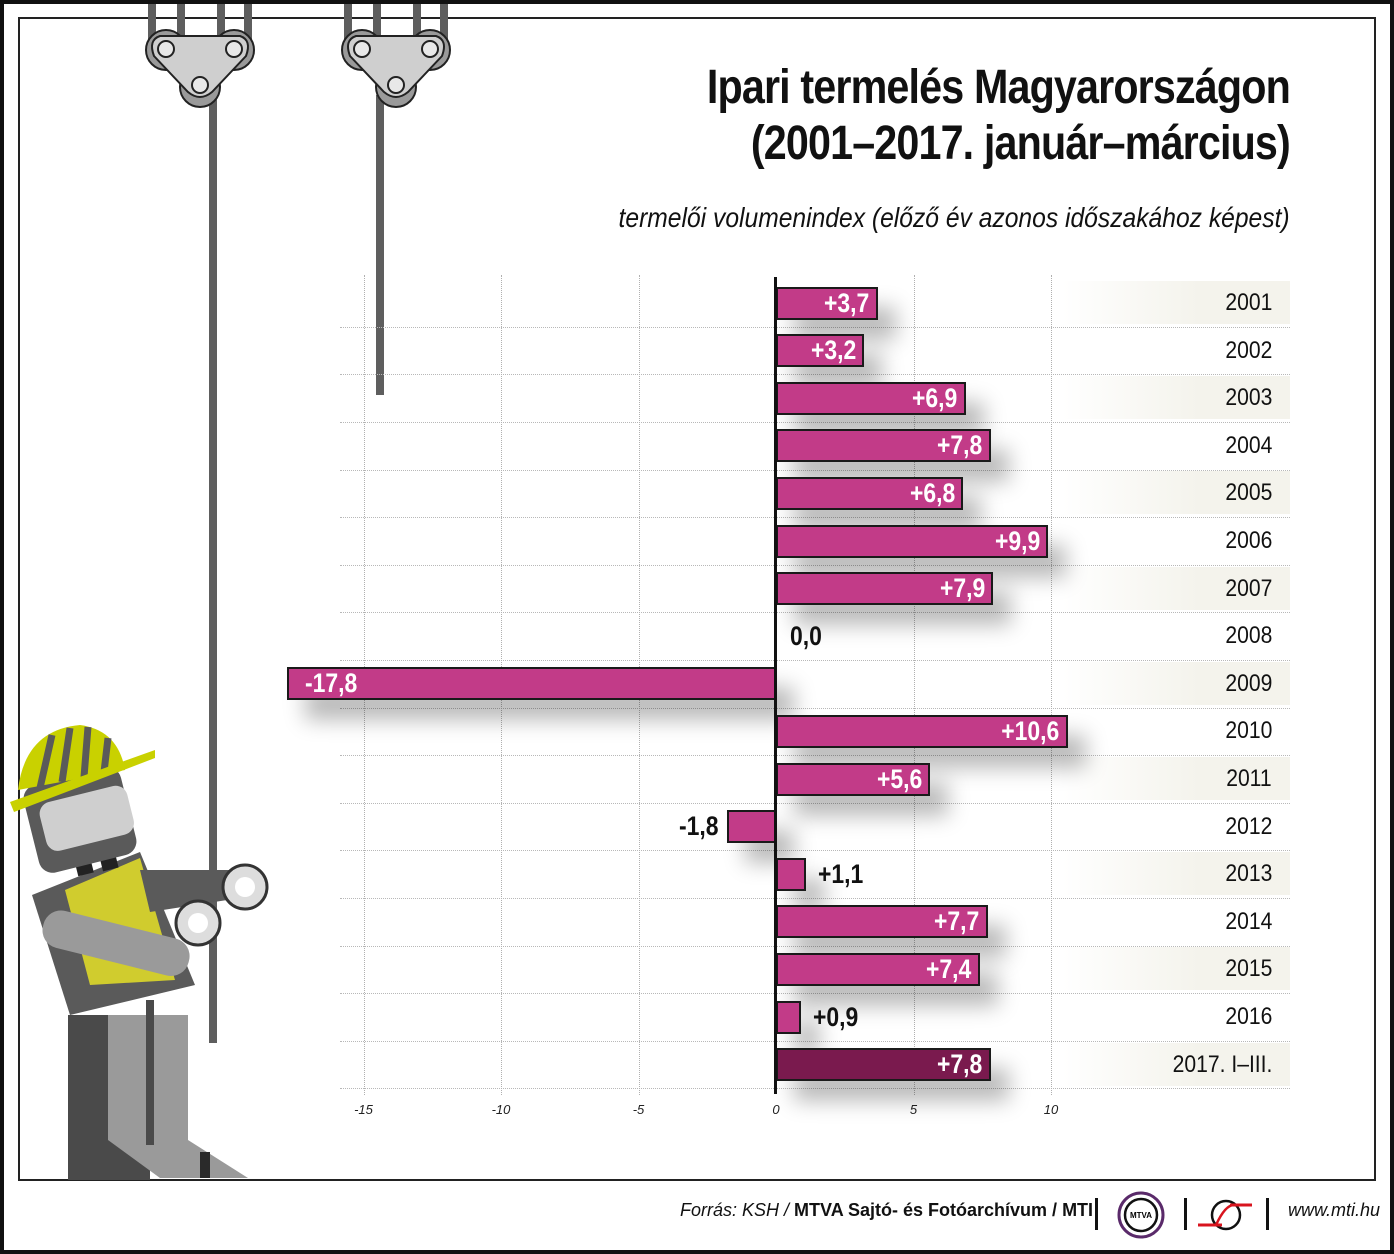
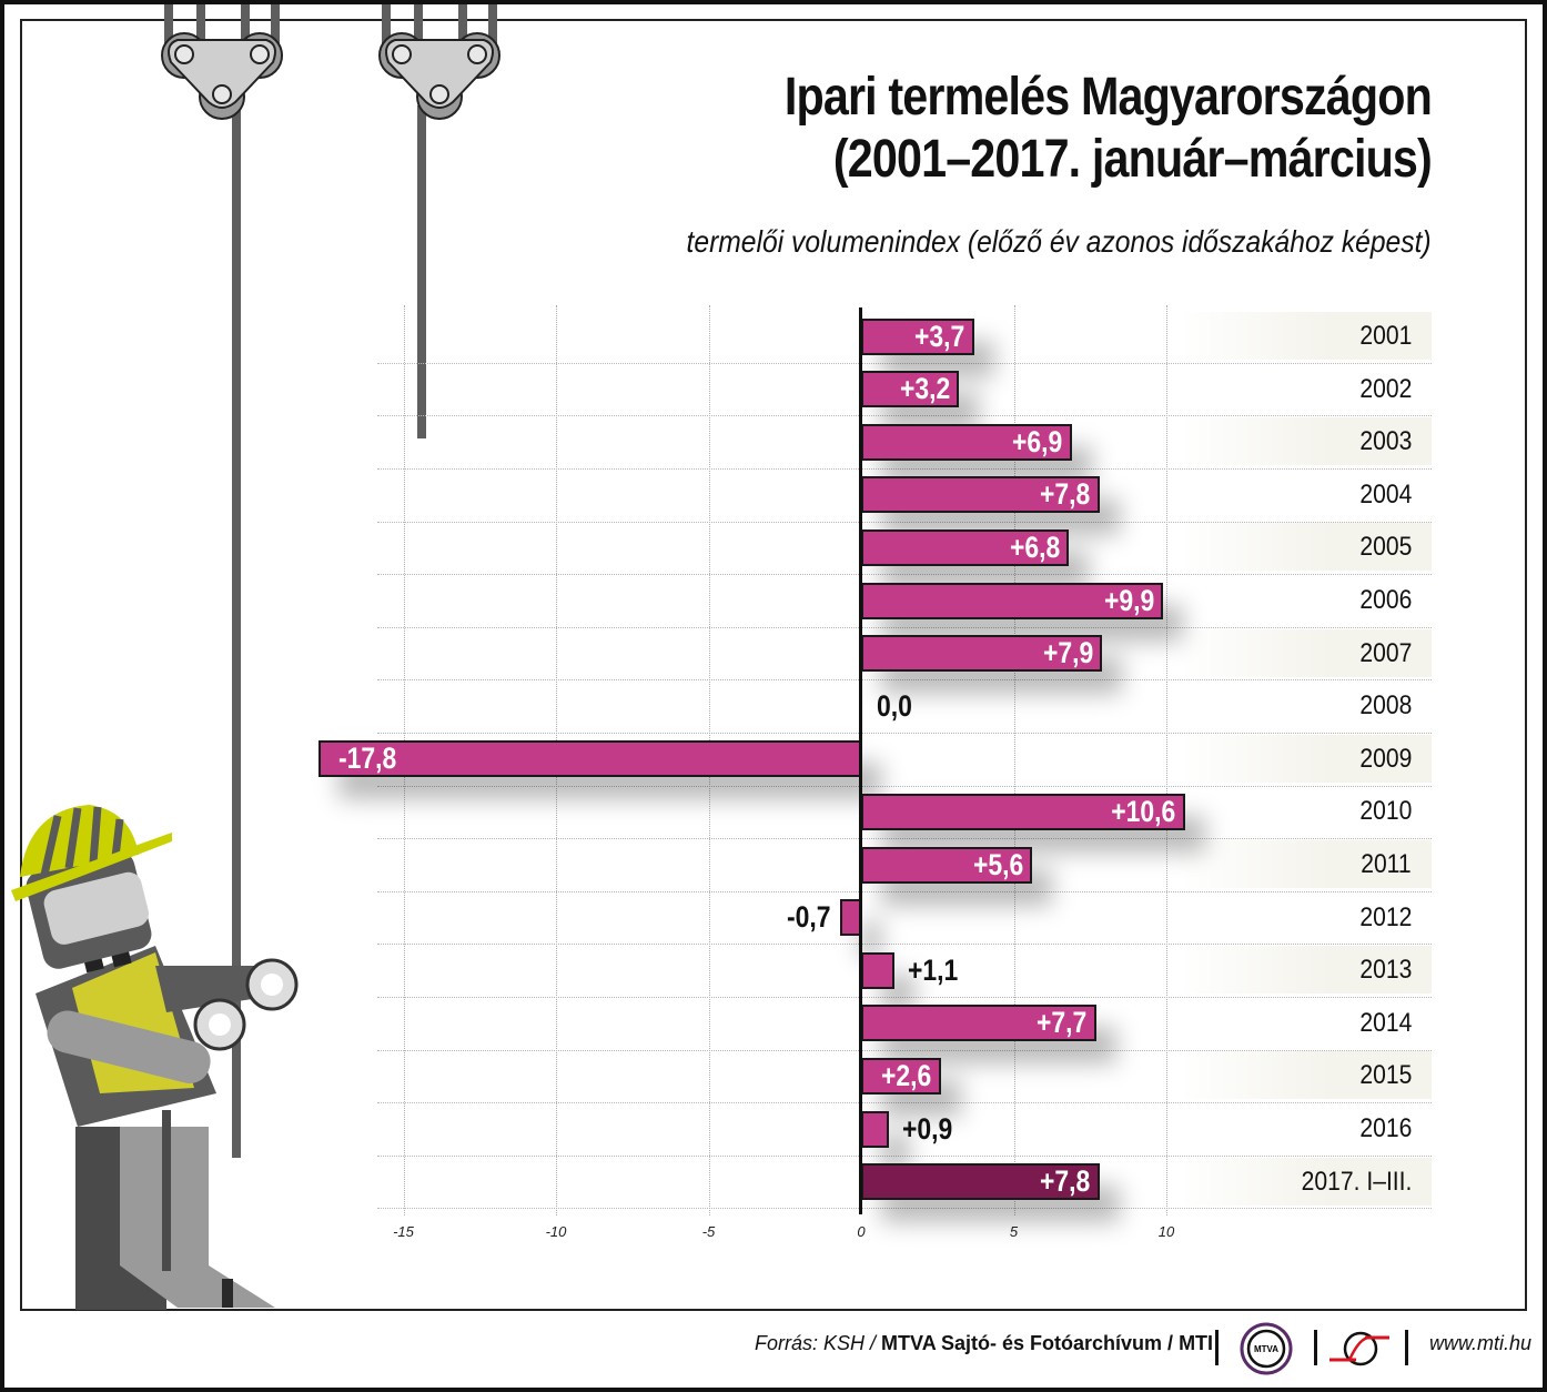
2012: -1,8 -> -0,7
2015: +7,4 -> +2,6
